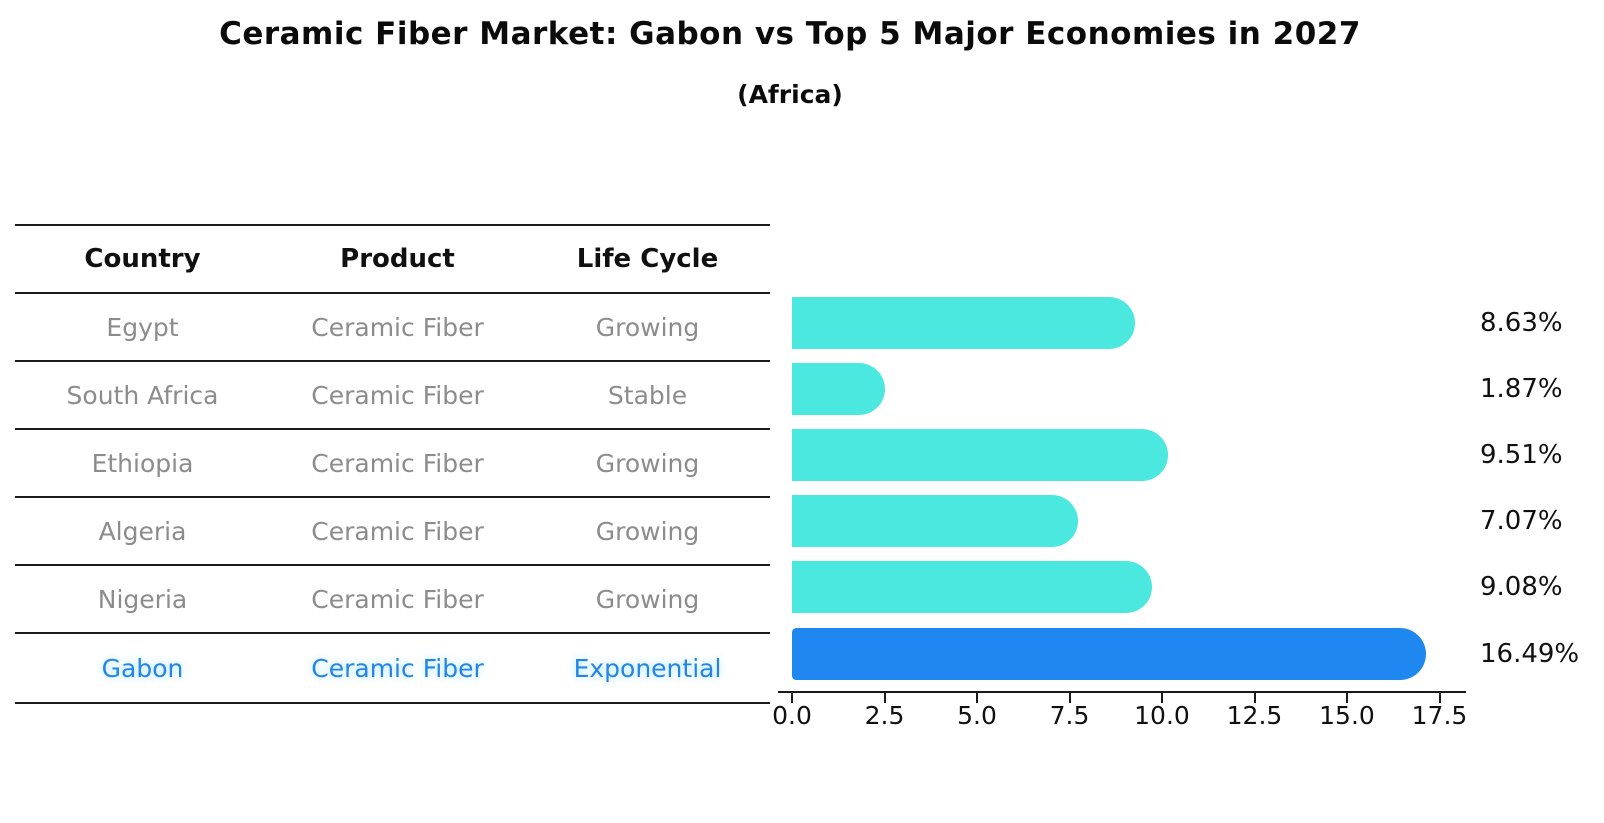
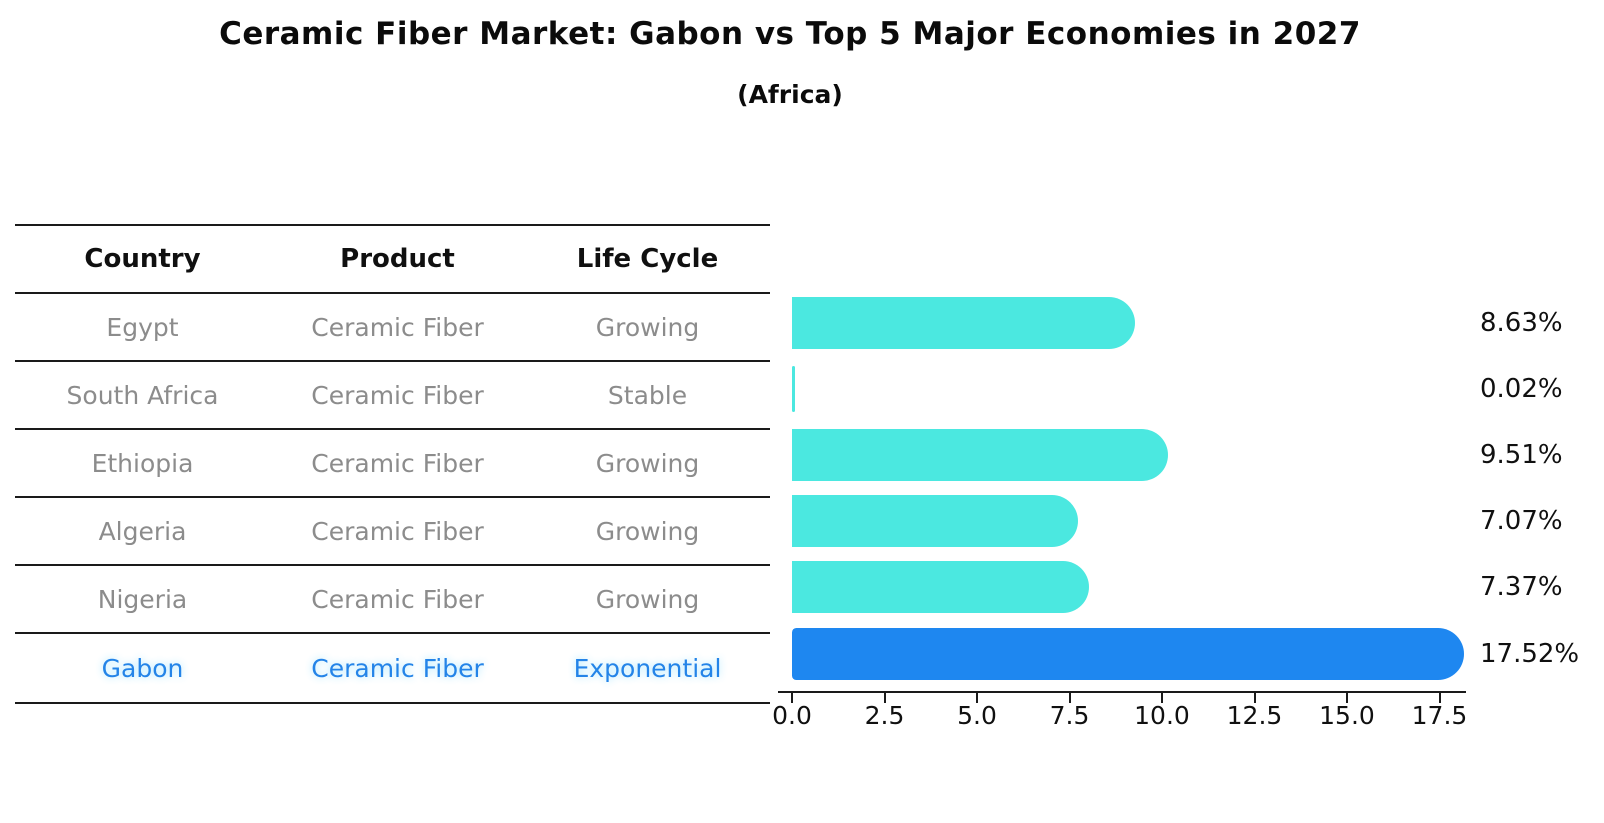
South Africa: 1.87% -> 0.02%
Nigeria: 9.08% -> 7.37%
Gabon: 16.49% -> 17.52%
